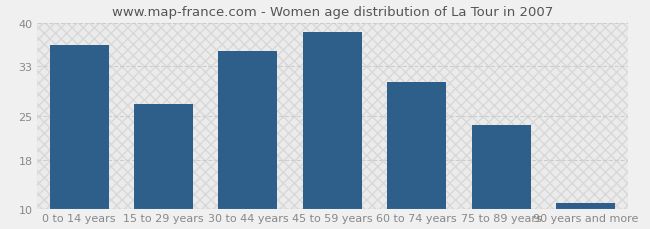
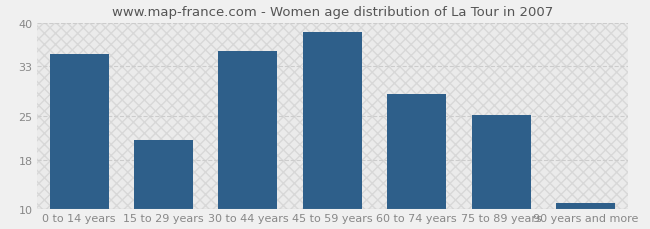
0 to 14 years: 36.5 -> 35.0
15 to 29 years: 27.0 -> 21.2
60 to 74 years: 30.5 -> 28.6
75 to 89 years: 23.5 -> 25.2
